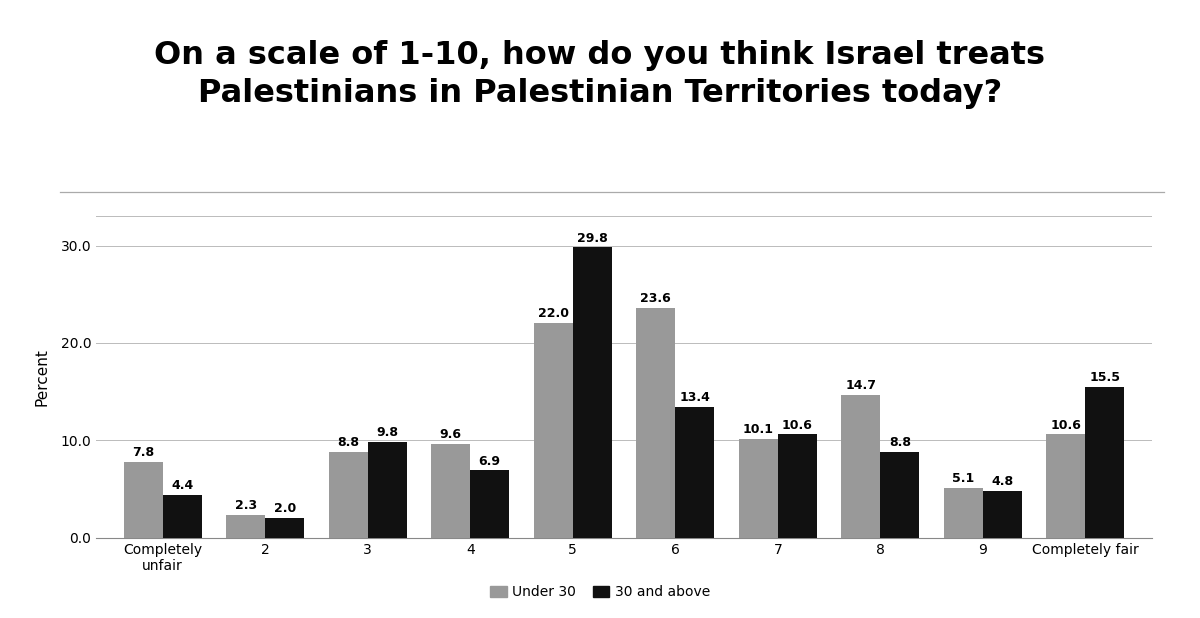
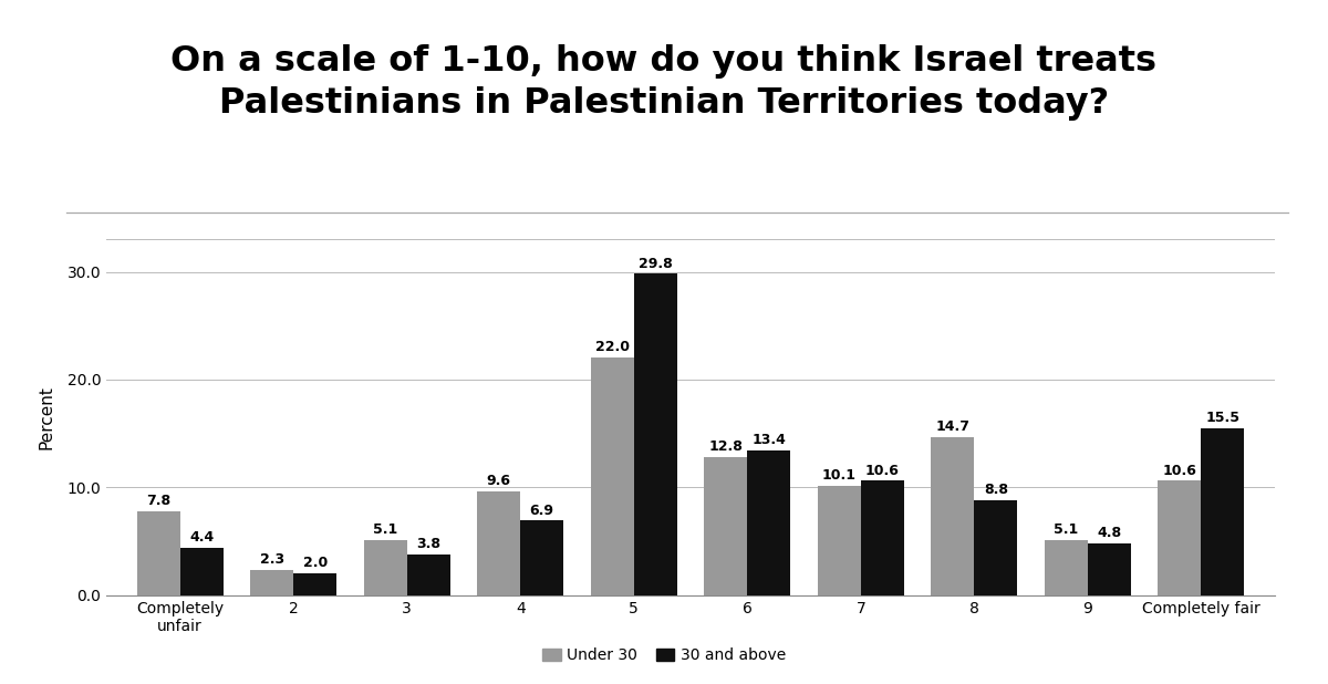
Under 30/3: 8.8 -> 5.1
30 and above/3: 9.8 -> 3.8
Under 30/6: 23.6 -> 12.8
